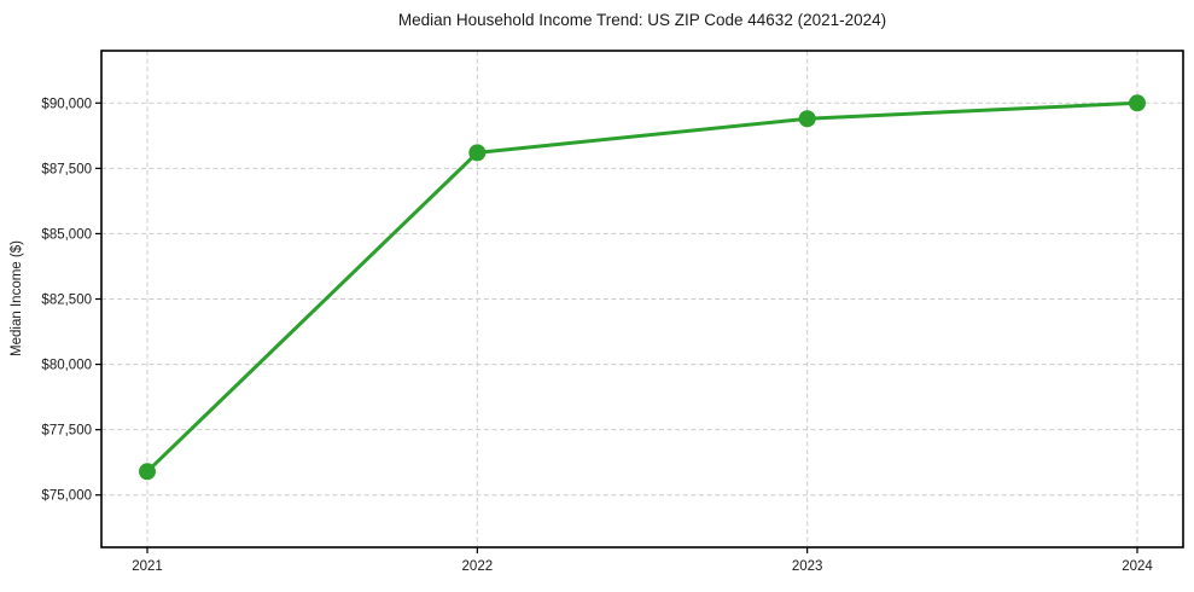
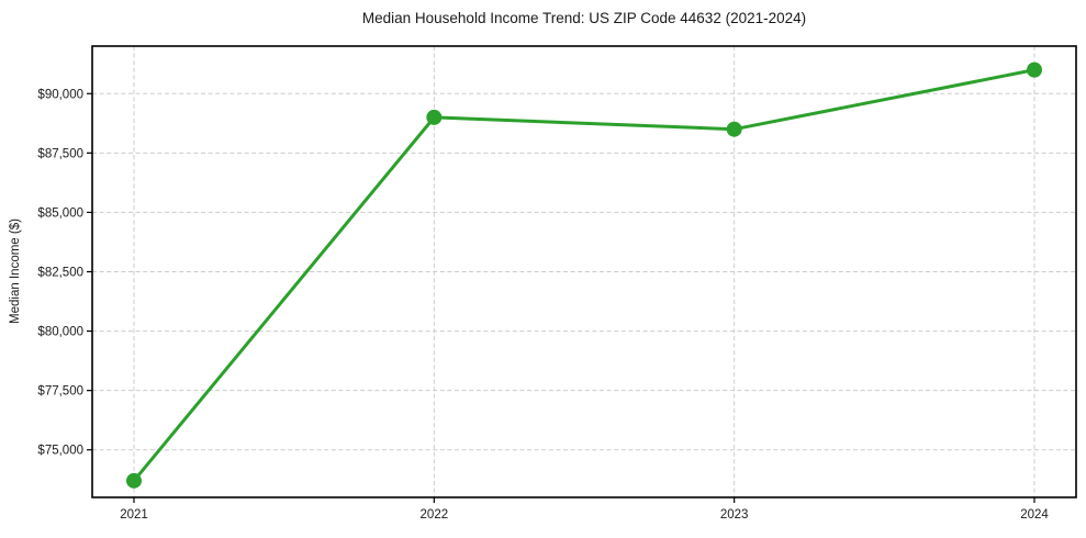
2021: $75900 -> $73700
2022: $88100 -> $89000
2023: $89400 -> $88500
2024: $90000 -> $91000
